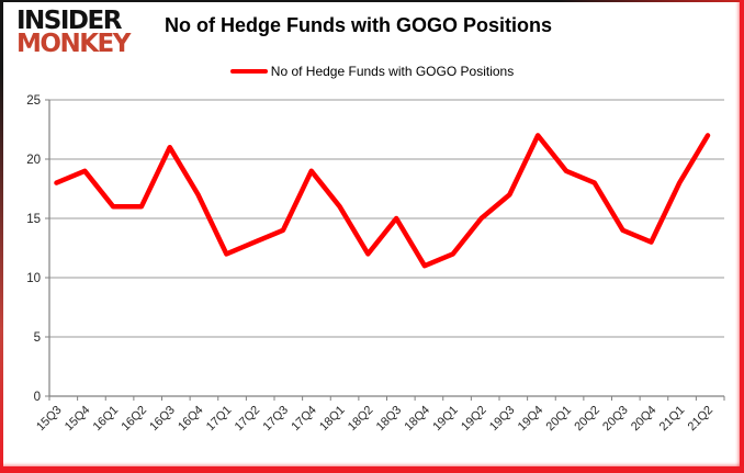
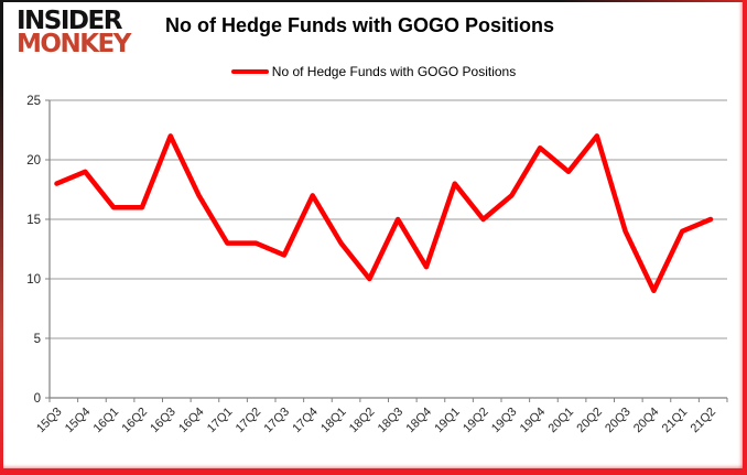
16Q3: 21 -> 22
17Q1: 12 -> 13
17Q3: 14 -> 12
17Q4: 19 -> 17
18Q1: 16 -> 13
18Q2: 12 -> 10
19Q1: 12 -> 18
19Q4: 22 -> 21
20Q2: 18 -> 22
20Q4: 13 -> 9
21Q1: 18 -> 14
21Q2: 22 -> 15
